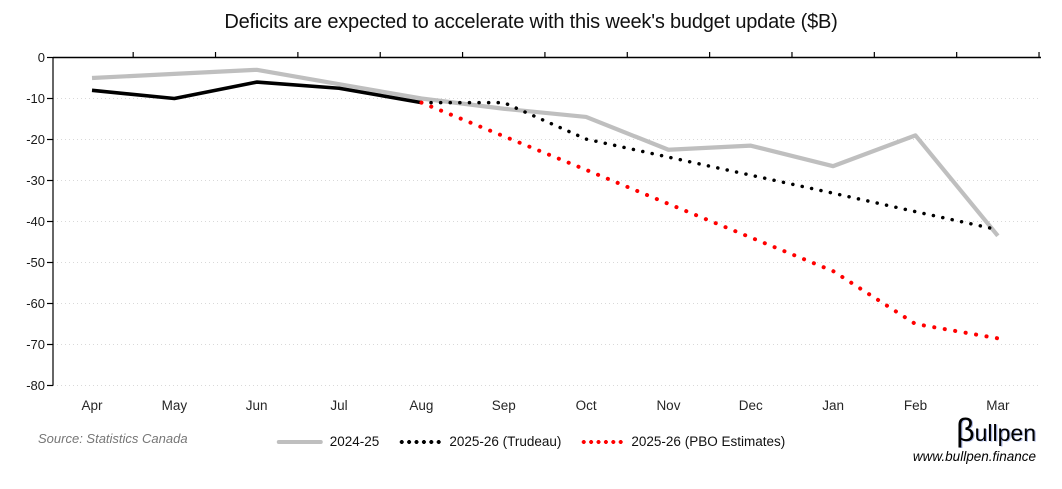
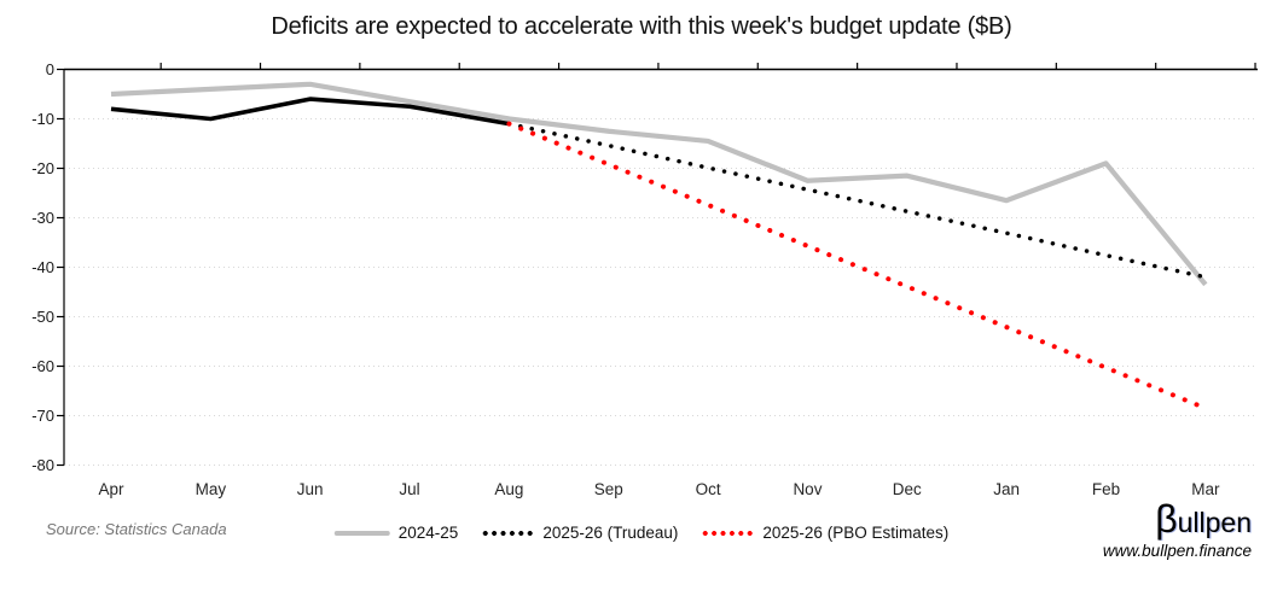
2025-26 (Trudeau)/Sep: -11 -> -15
2025-26 (PBO Estimates)/Feb: -65 -> -60
